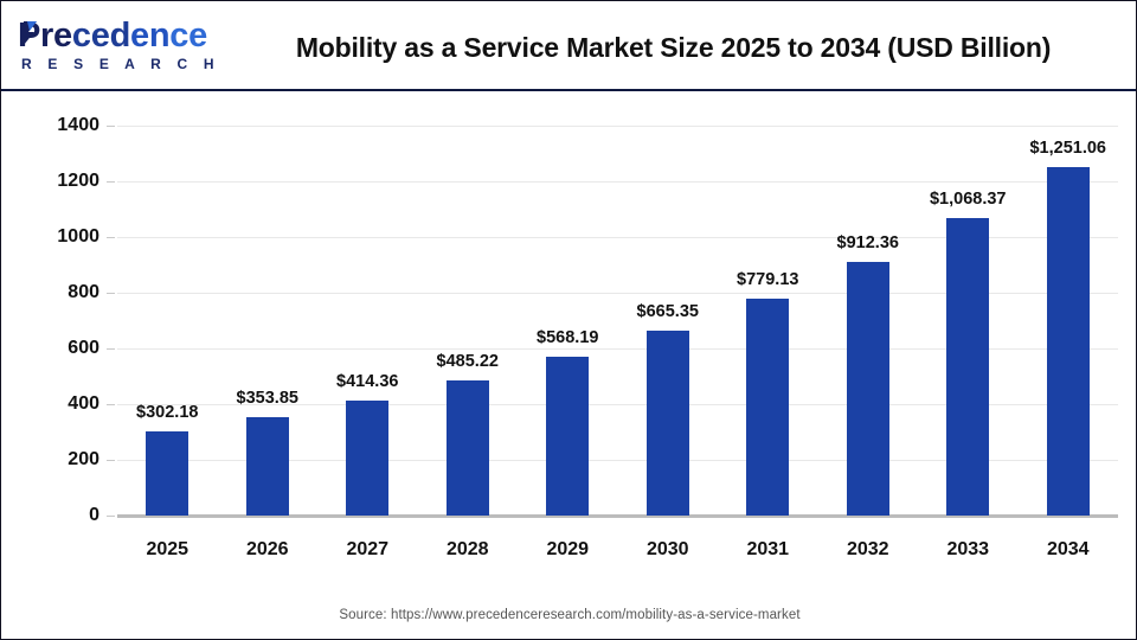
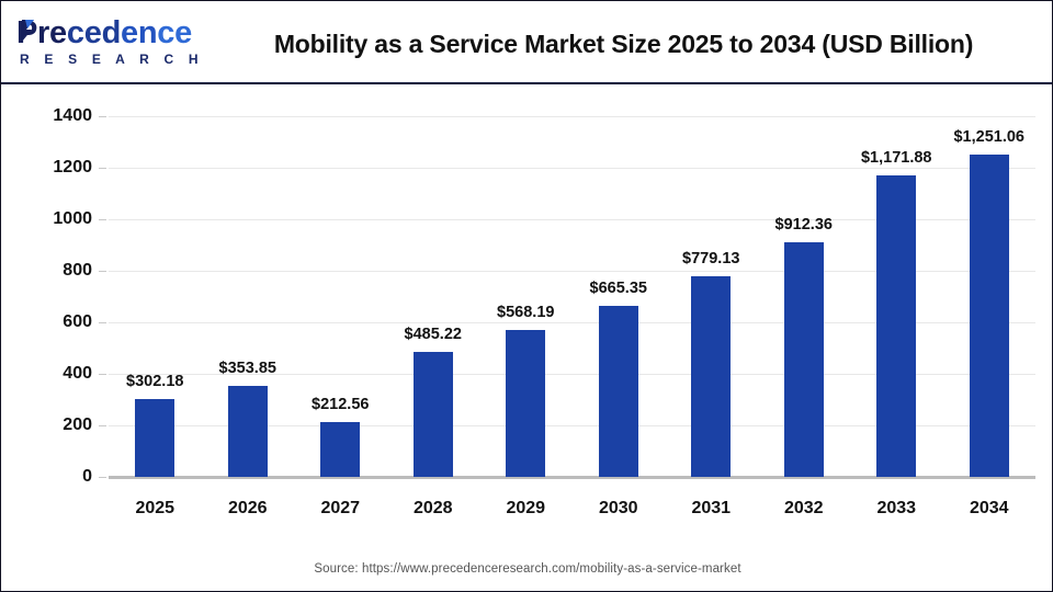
2027: $414.36 -> $212.56
2033: $1,068.37 -> $1,171.88
